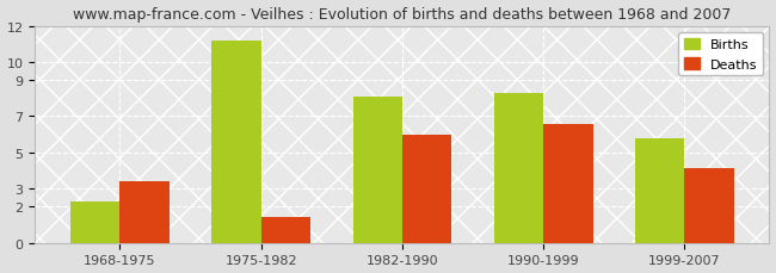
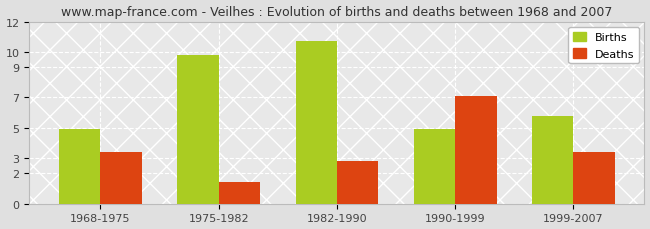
Births/1968-1975: 2.3 -> 4.9
Births/1975-1982: 11.2 -> 9.8
Births/1982-1990: 8.1 -> 10.7
Deaths/1982-1990: 6.0 -> 2.8
Births/1990-1999: 8.3 -> 4.9
Deaths/1990-1999: 6.6 -> 7.1
Deaths/1999-2007: 4.1 -> 3.4
